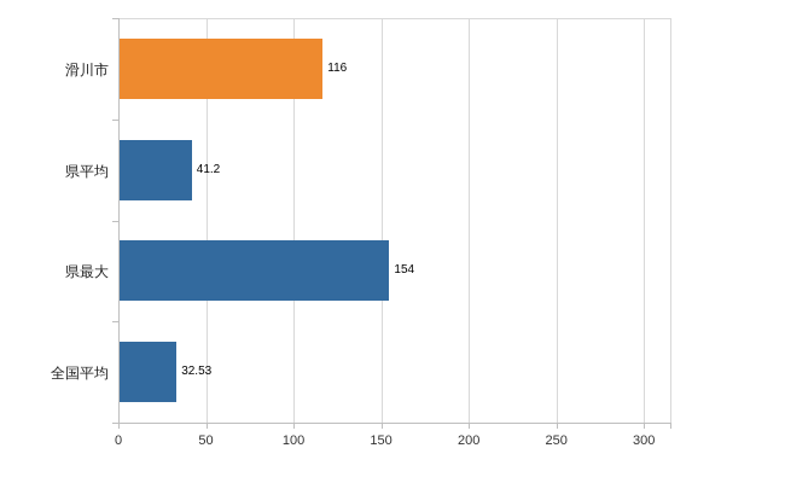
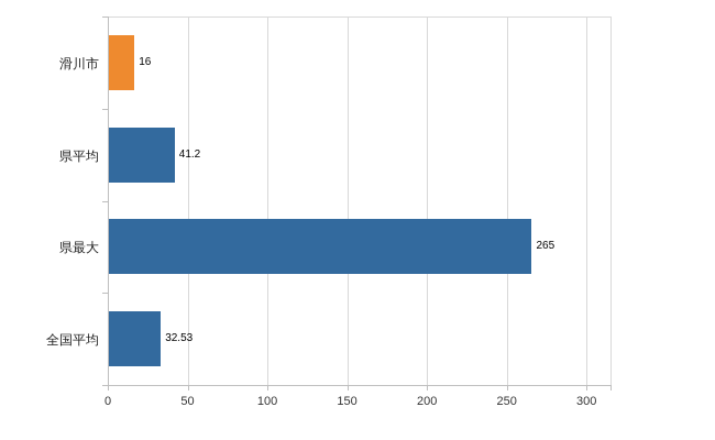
滑川市: 116 -> 16
県最大: 154 -> 265
